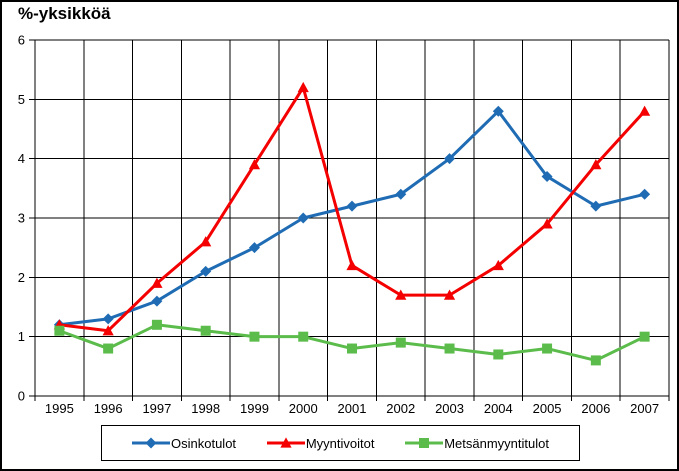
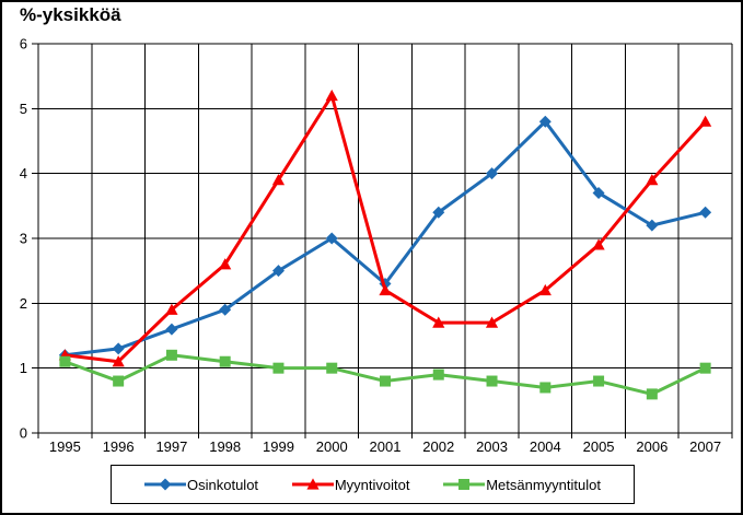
Osinkotulot/1998: 2.1 -> 1.9
Osinkotulot/2001: 3.2 -> 2.3
